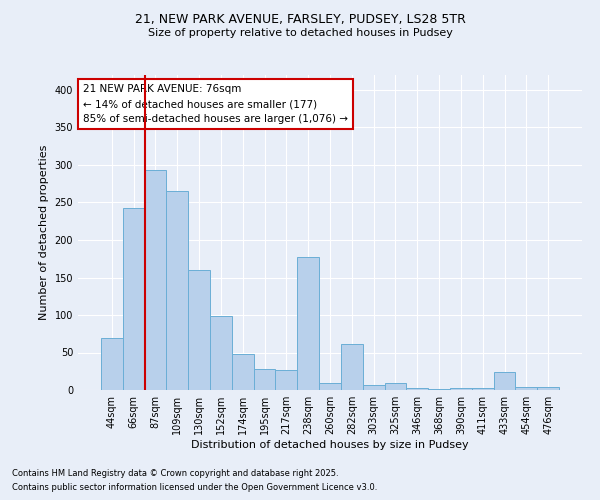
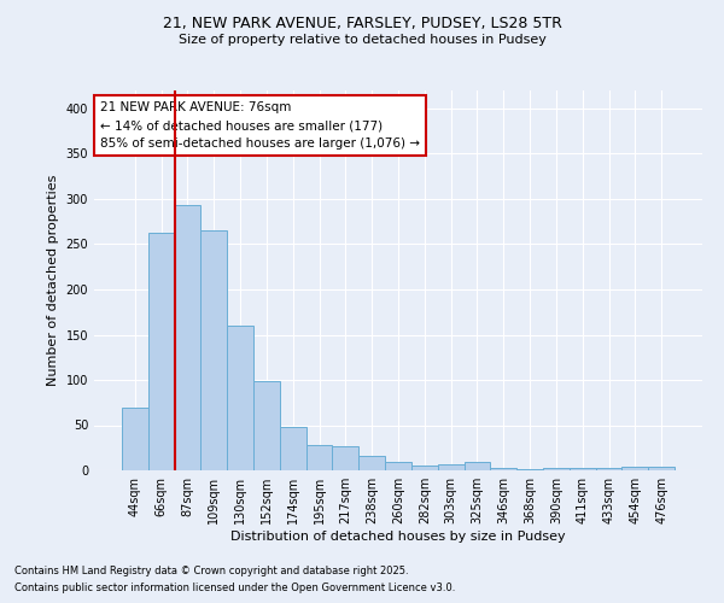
66sqm: 242 -> 263
238sqm: 178 -> 16
282sqm: 62 -> 6
433sqm: 24 -> 3
